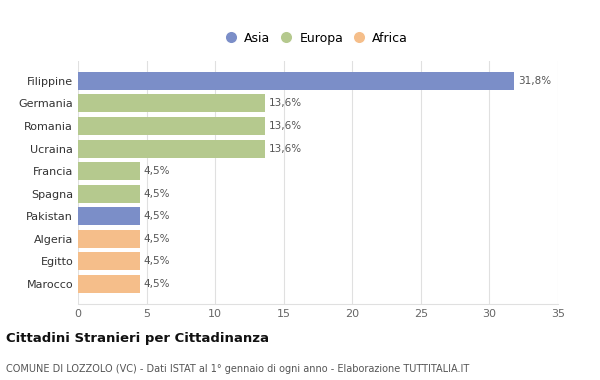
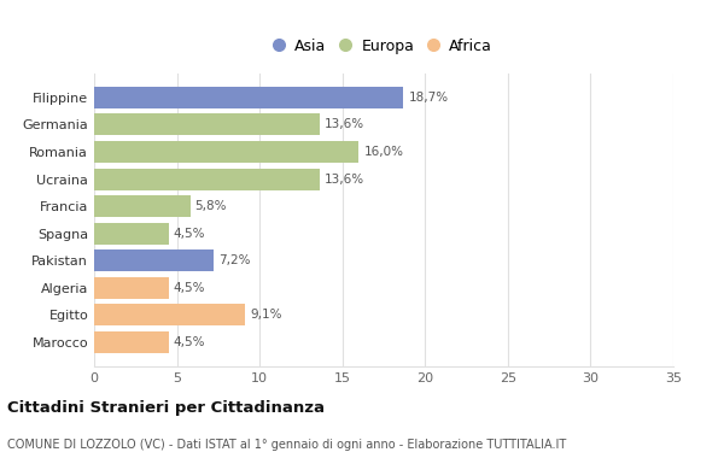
Filippine: 31,8% -> 18,7%
Romania: 13,6% -> 16,0%
Francia: 4,5% -> 5,8%
Pakistan: 4,5% -> 7,2%
Egitto: 4,5% -> 9,1%
